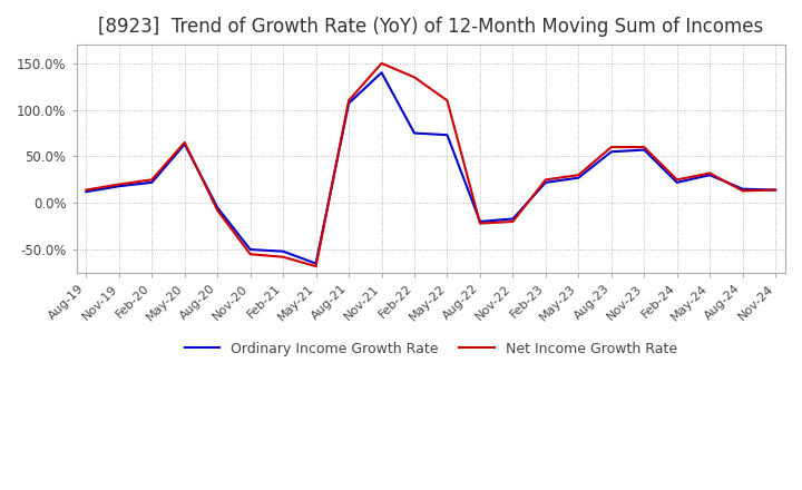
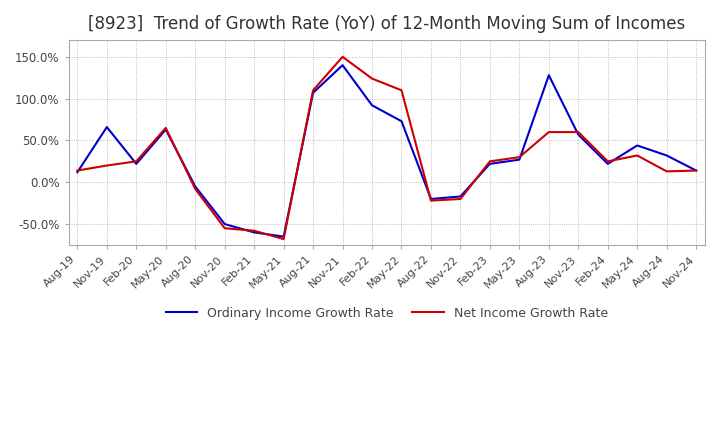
Ordinary Income Growth Rate/Nov-19: 18% -> 66%
Ordinary Income Growth Rate/Feb-21: -52% -> -60%
Ordinary Income Growth Rate/Feb-22: 75% -> 92%
Net Income Growth Rate/Feb-22: 135% -> 124%
Ordinary Income Growth Rate/Aug-23: 55% -> 128%
Ordinary Income Growth Rate/May-24: 30% -> 44%
Ordinary Income Growth Rate/Aug-24: 15% -> 32%
